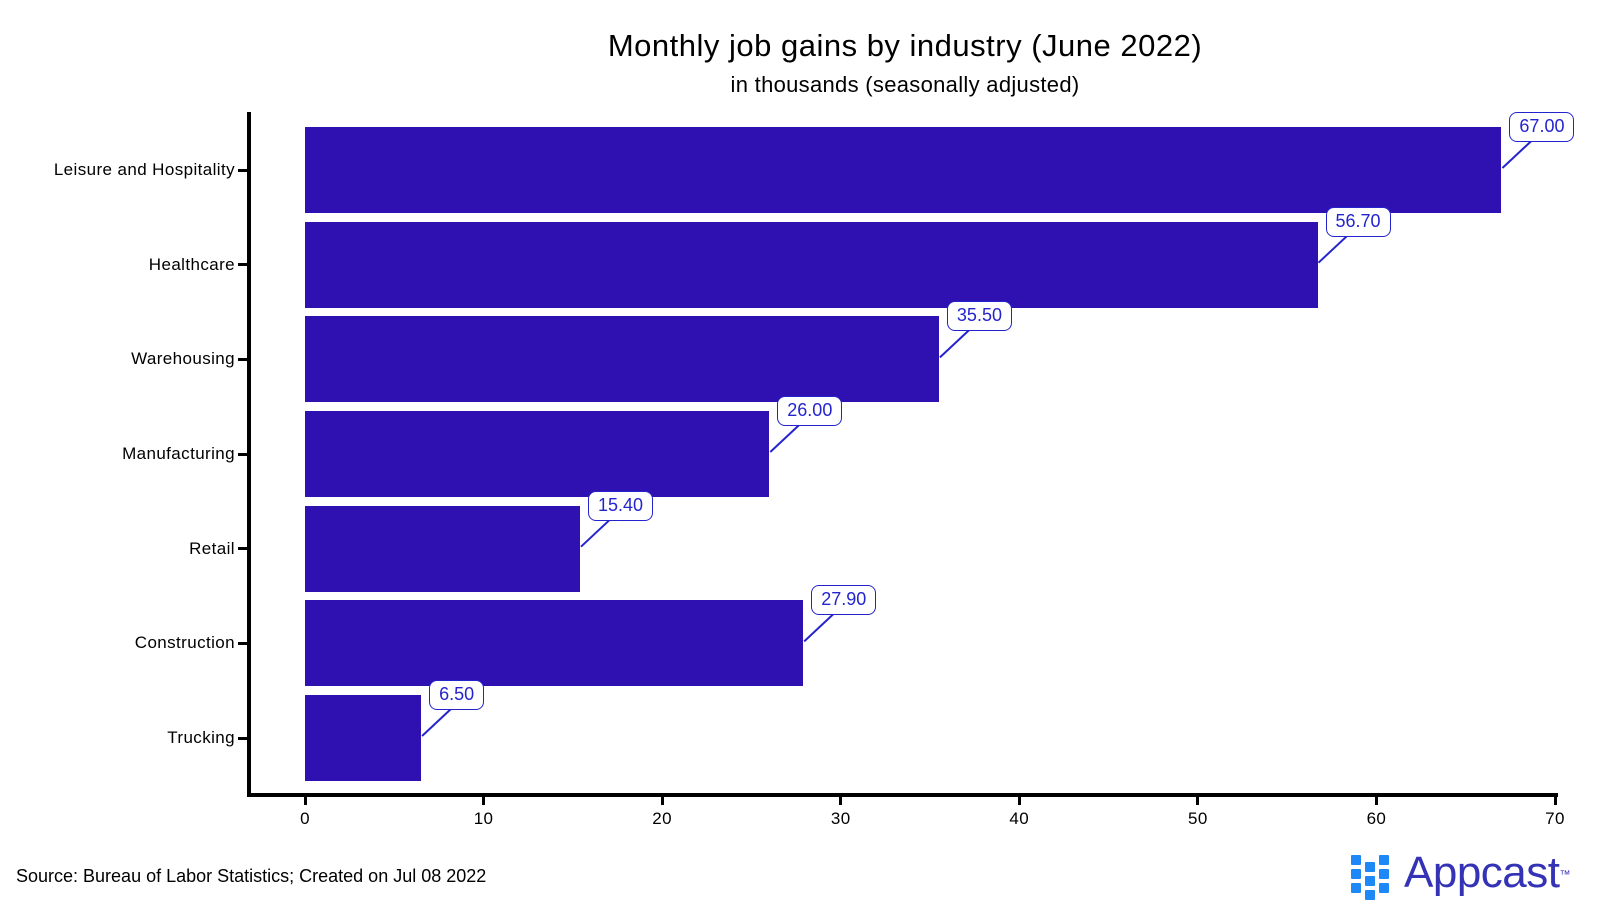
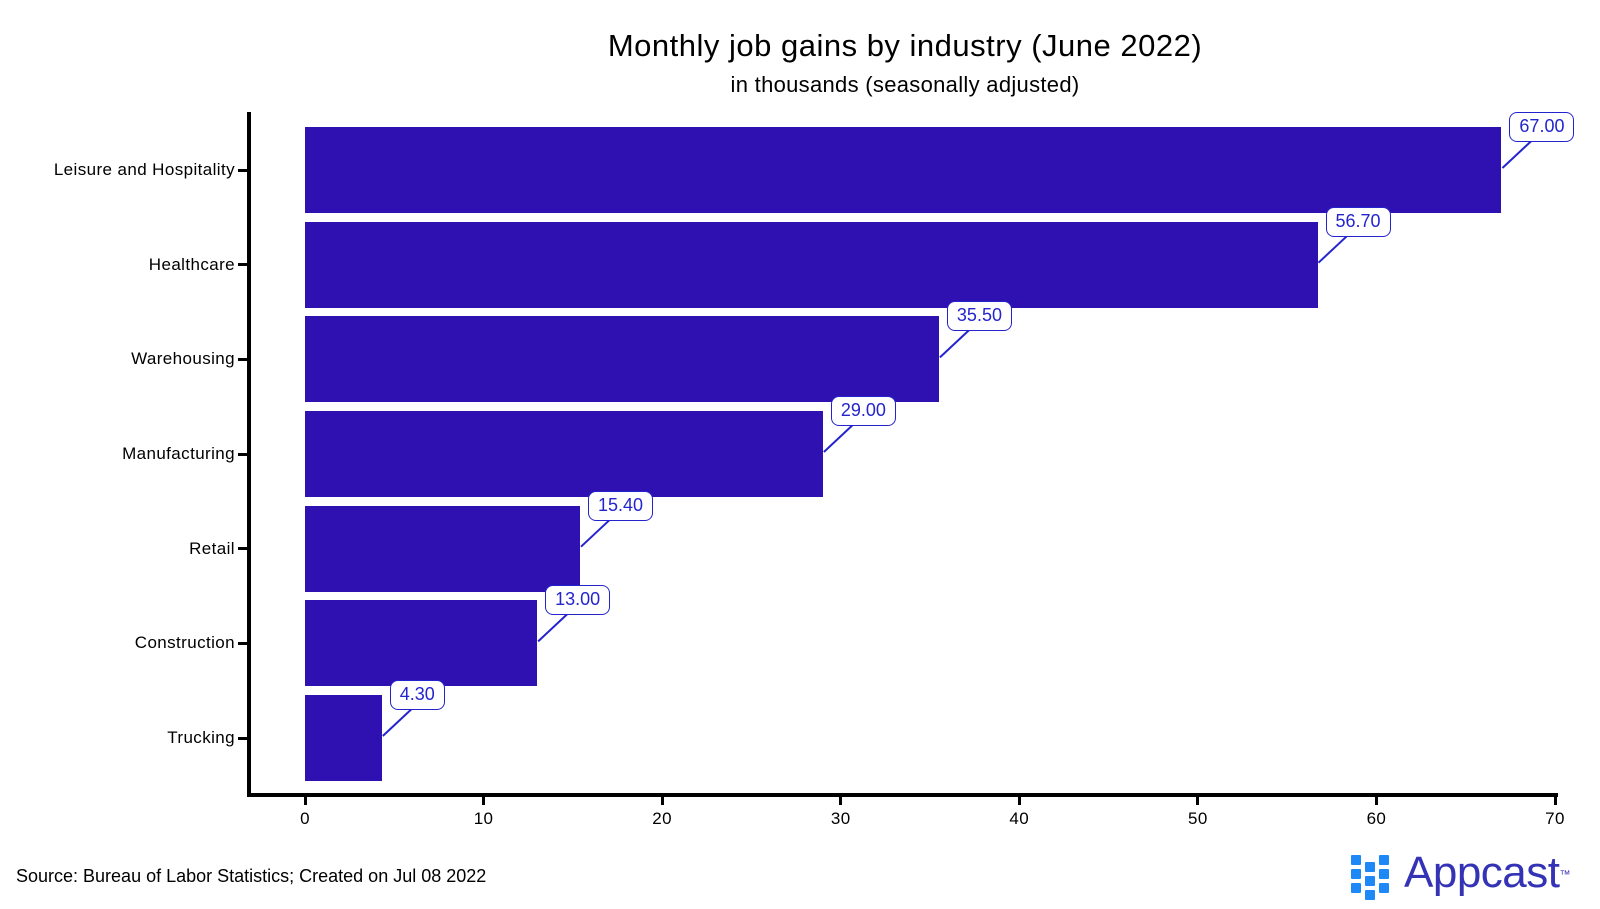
Manufacturing: 26.00 -> 29.00
Construction: 27.90 -> 13.00
Trucking: 6.50 -> 4.30
